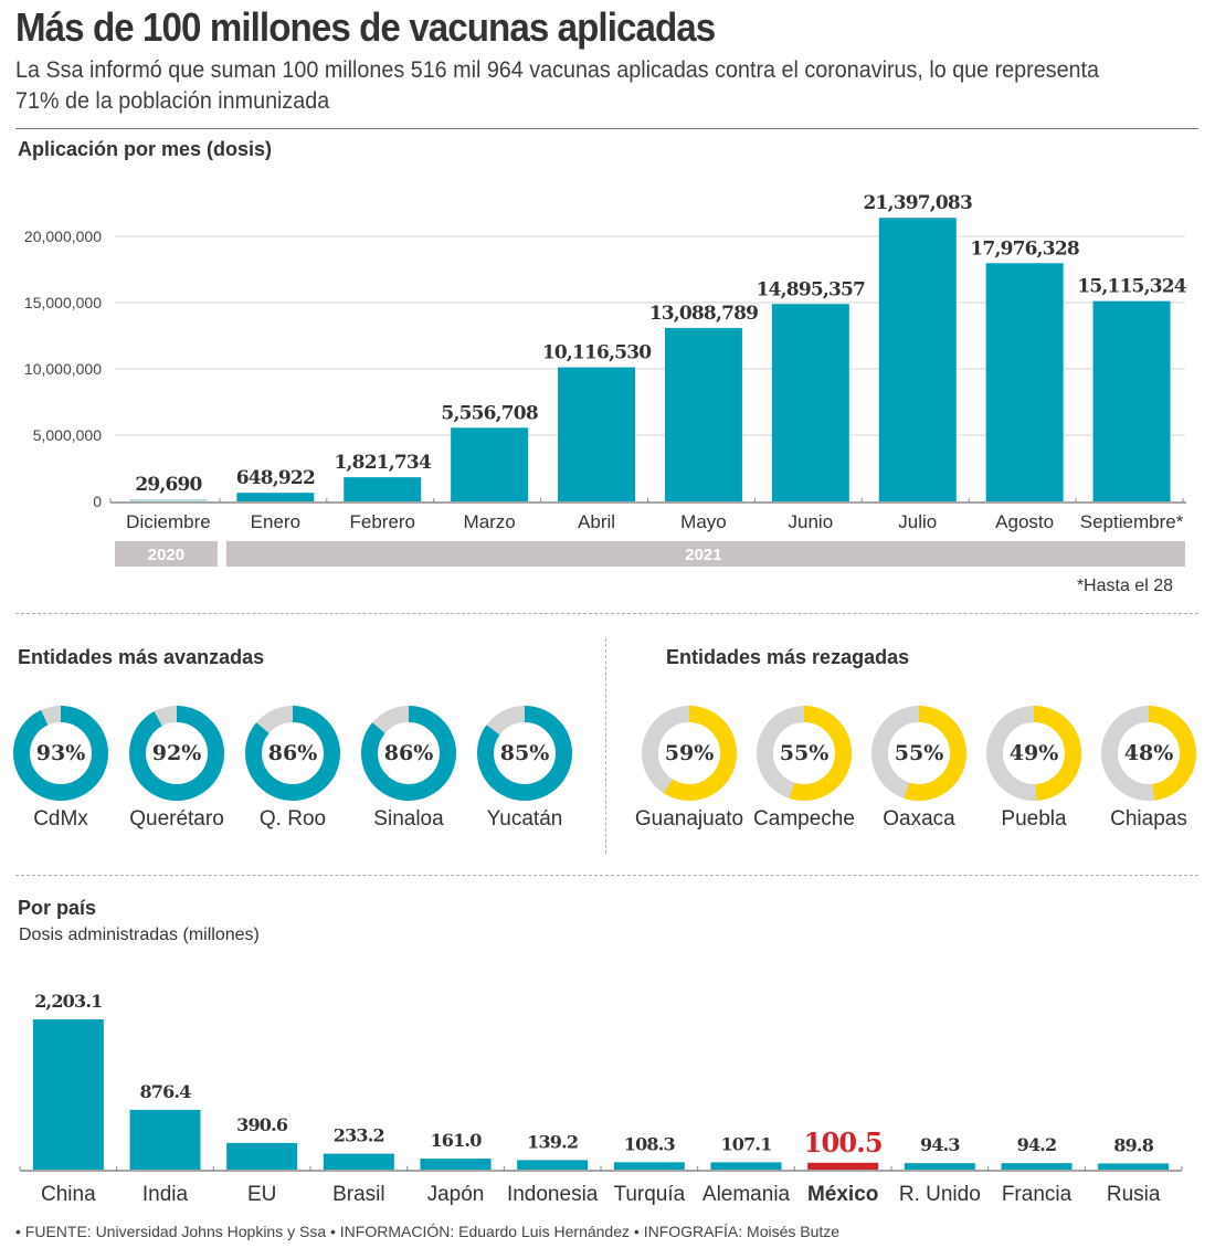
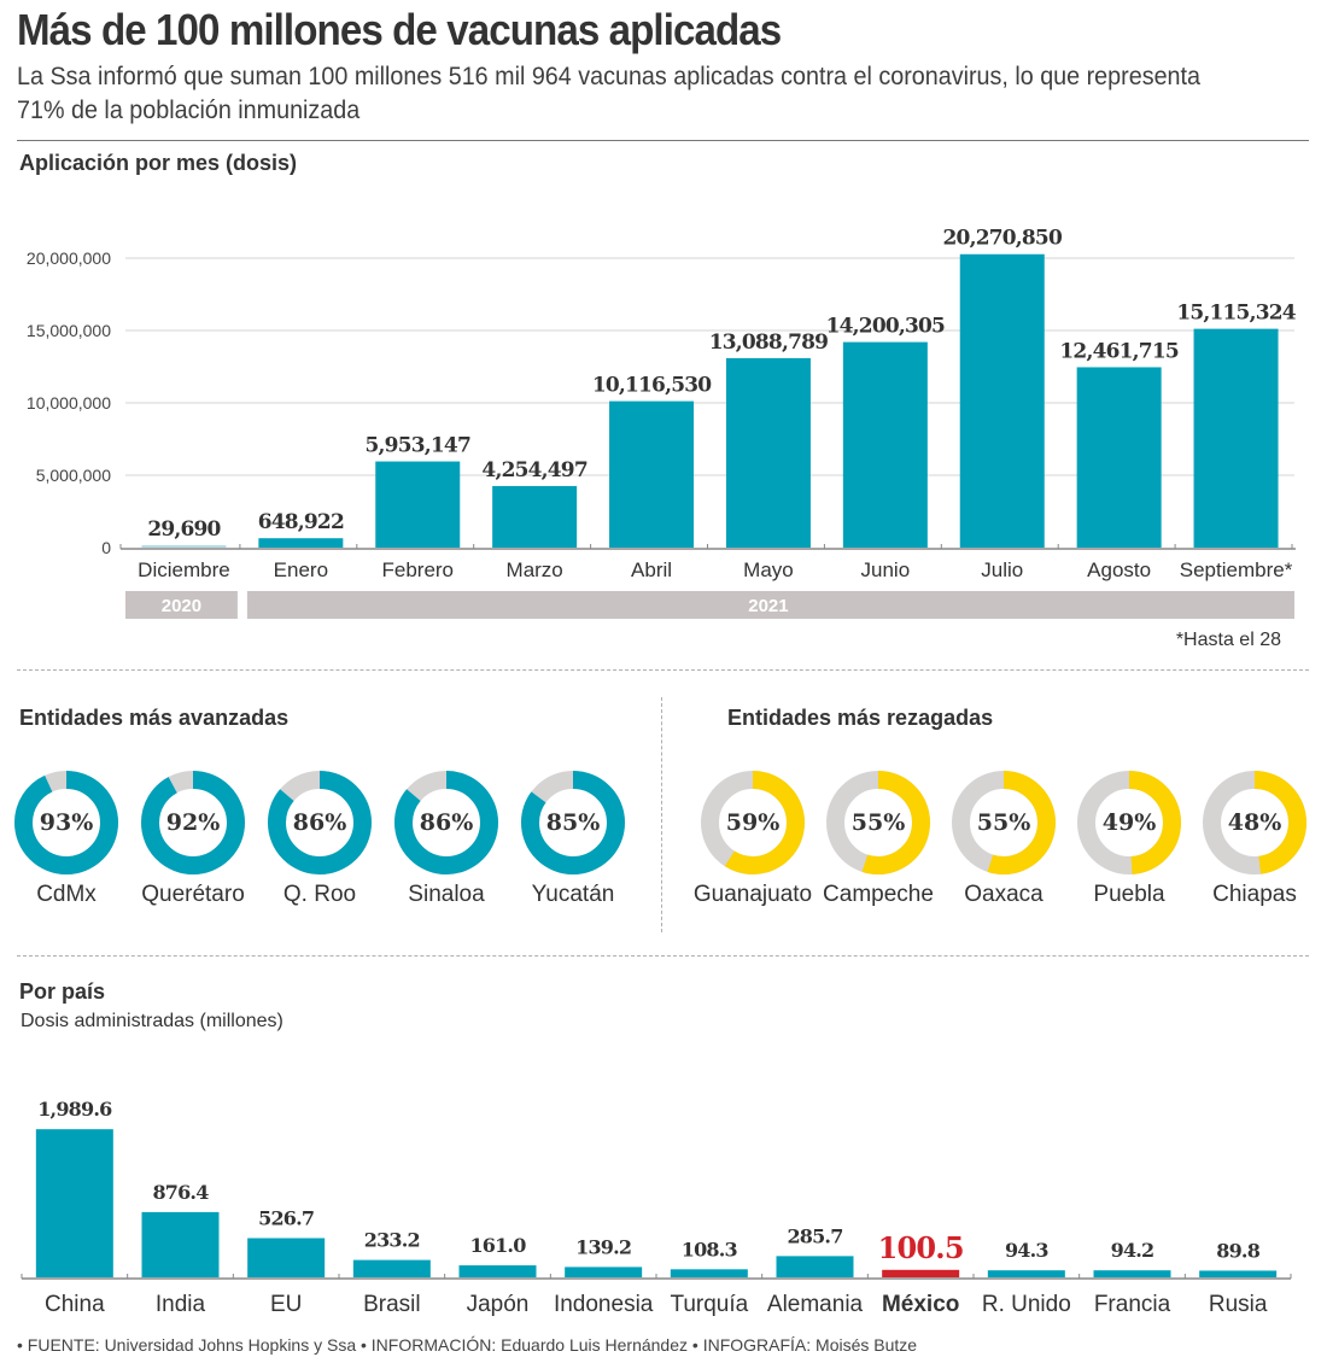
Aplicación por mes (dosis)/Febrero: 1,821,734 -> 5,953,147
Aplicación por mes (dosis)/Marzo: 5,556,708 -> 4,254,497
Aplicación por mes (dosis)/Junio: 14,895,357 -> 14,200,305
Aplicación por mes (dosis)/Julio: 21,397,083 -> 20,270,850
Aplicación por mes (dosis)/Agosto: 17,976,328 -> 12,461,715
Por país/China: 2,203.1 -> 1,989.6
Por país/EU: 390.6 -> 526.7
Por país/Alemania: 107.1 -> 285.7
